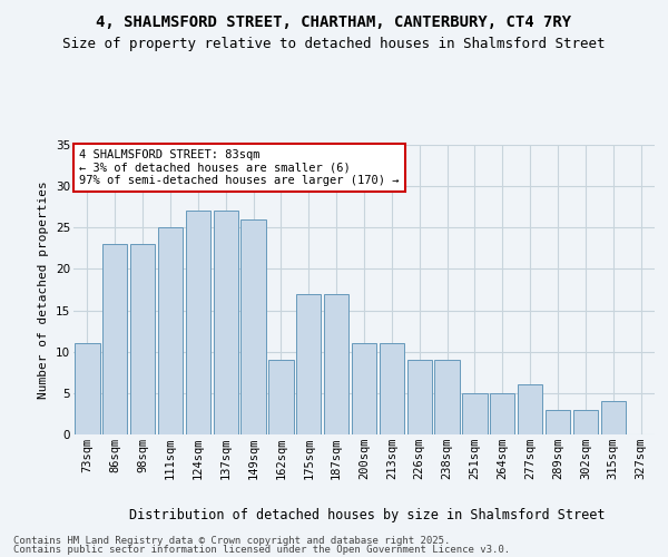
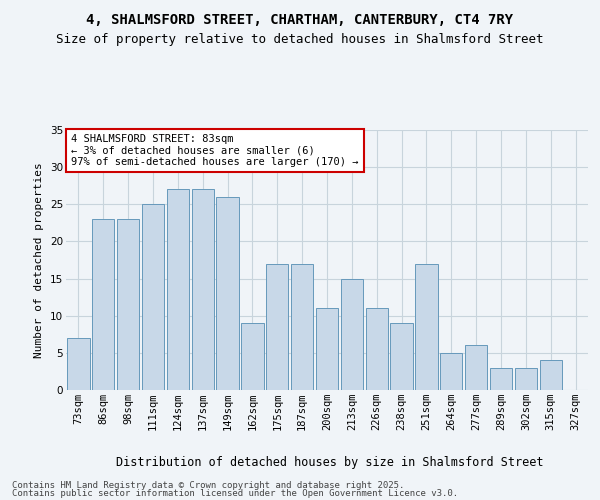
73sqm: 11 -> 7
213sqm: 11 -> 15
226sqm: 9 -> 11
251sqm: 5 -> 17
